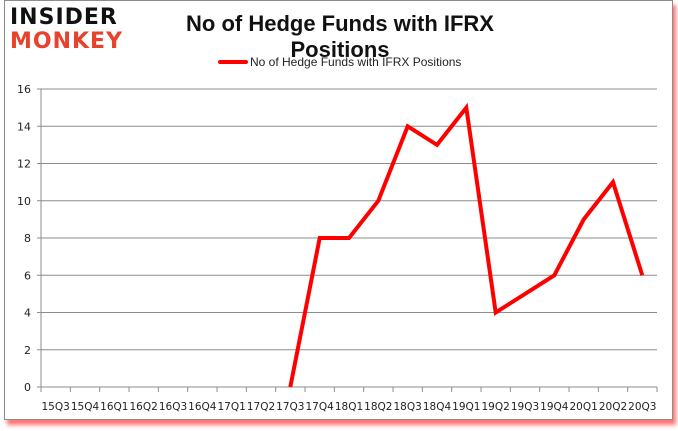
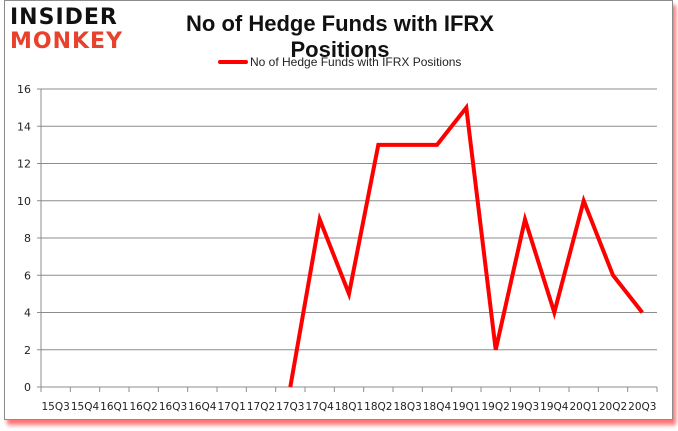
17Q4: 8 -> 9
18Q1: 8 -> 5
18Q2: 10 -> 13
18Q3: 14 -> 13
19Q2: 4 -> 2
19Q3: 5 -> 9
19Q4: 6 -> 4
20Q1: 9 -> 10
20Q2: 11 -> 6
20Q3: 6 -> 4
